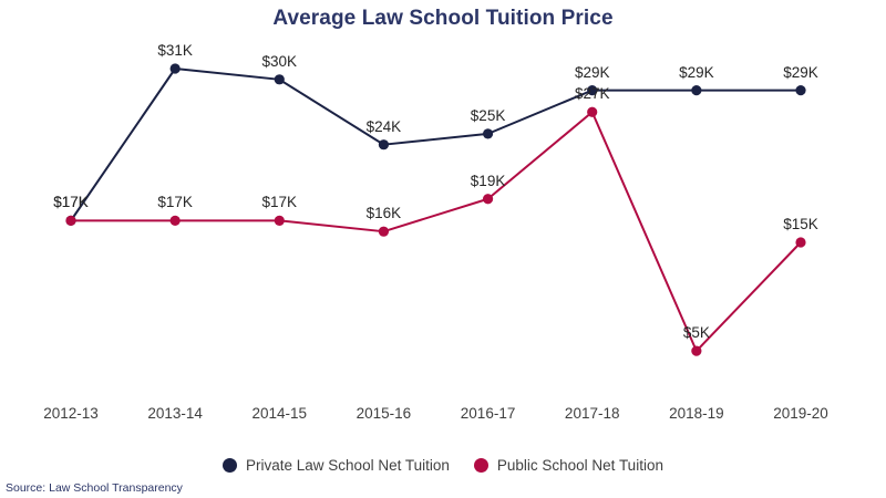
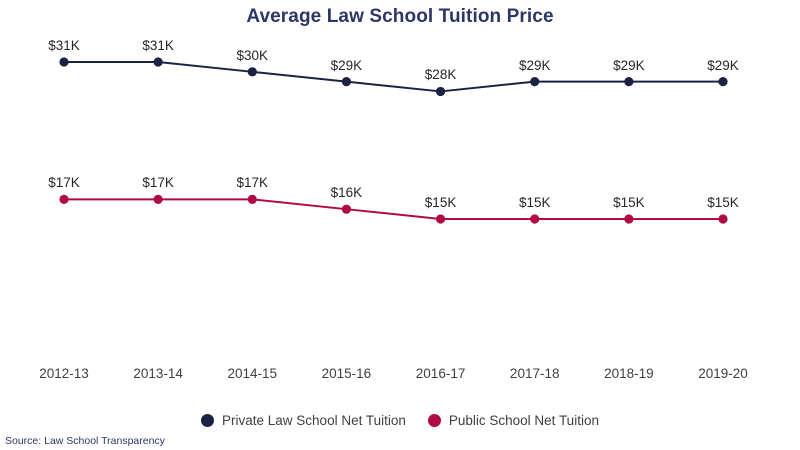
Private Law School Net Tuition/2012-13: $17K -> $31K
Private Law School Net Tuition/2015-16: $24K -> $29K
Private Law School Net Tuition/2016-17: $25K -> $28K
Public School Net Tuition/2016-17: $19K -> $15K
Public School Net Tuition/2017-18: $27K -> $15K
Public School Net Tuition/2018-19: $5K -> $15K
